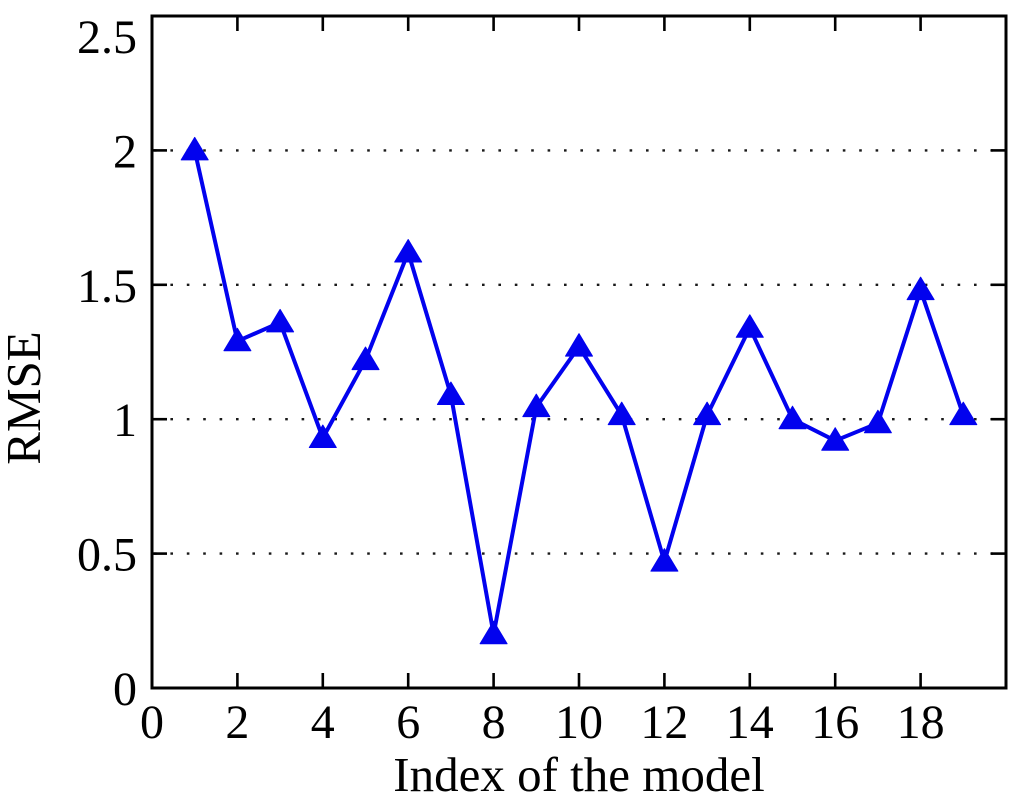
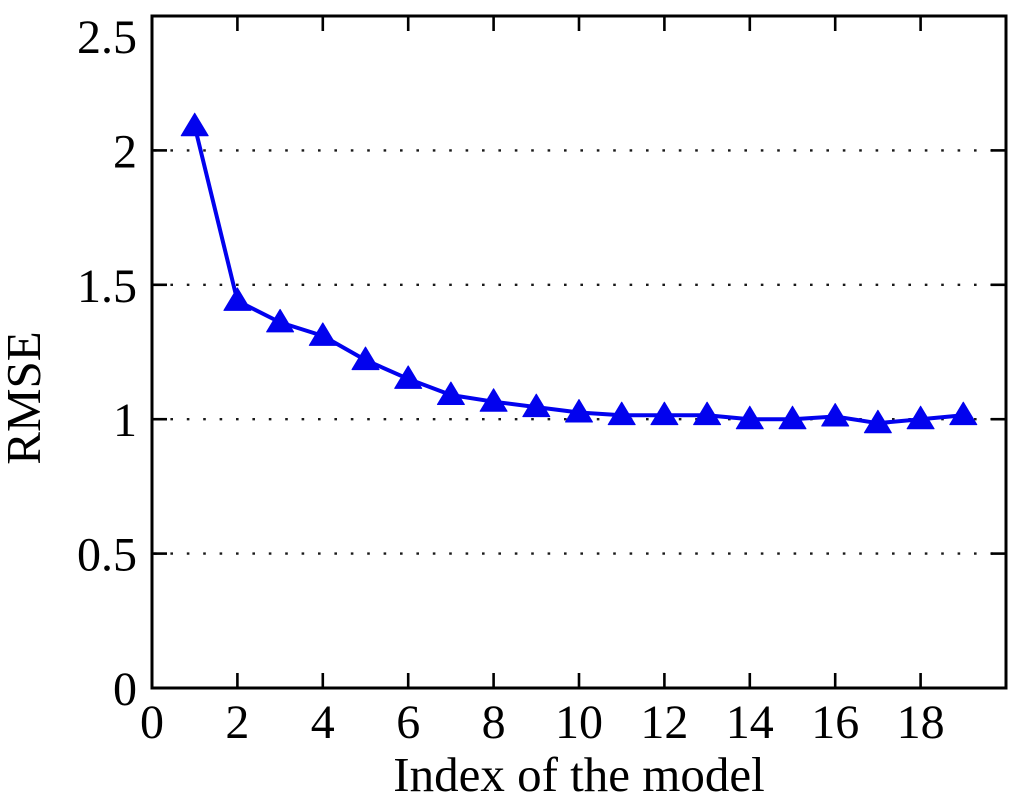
1: 2.00 -> 2.09
2: 1.29 -> 1.44
4: 0.93 -> 1.31
6: 1.62 -> 1.15
8: 0.20 -> 1.06
10: 1.27 -> 1.02
12: 0.47 -> 1.01
14: 1.34 -> 1.00
16: 0.92 -> 1.01
18: 1.48 -> 1.00
